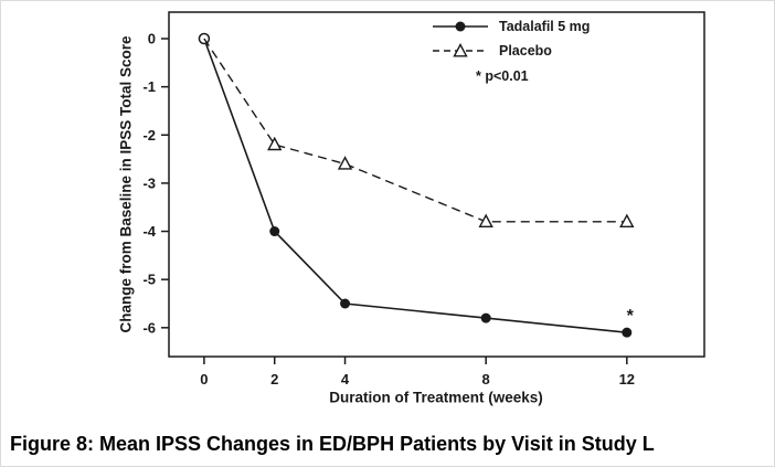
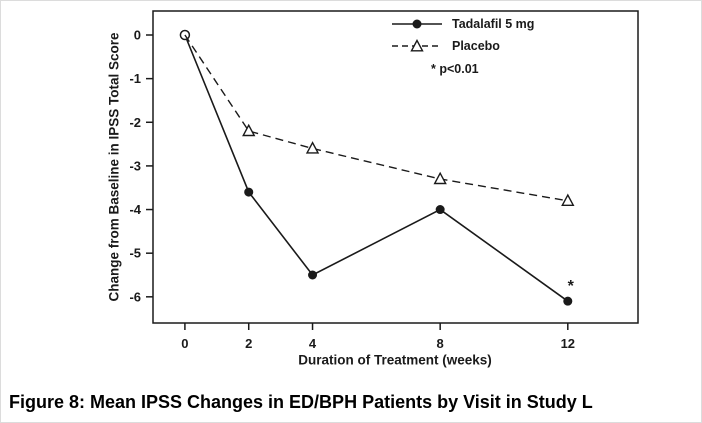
Tadalafil 5 mg/2: -4.0 -> -3.6
Tadalafil 5 mg/8: -5.8 -> -4.0
Placebo/8: -3.8 -> -3.3
